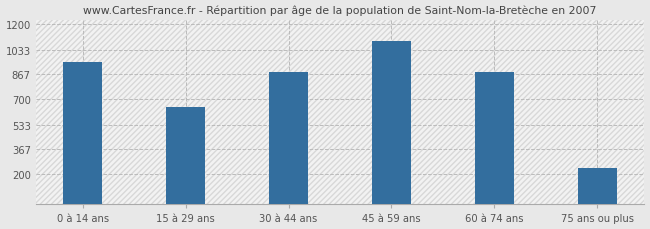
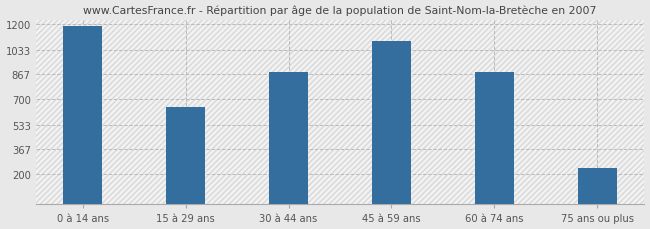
0 à 14 ans: 950 -> 1190
